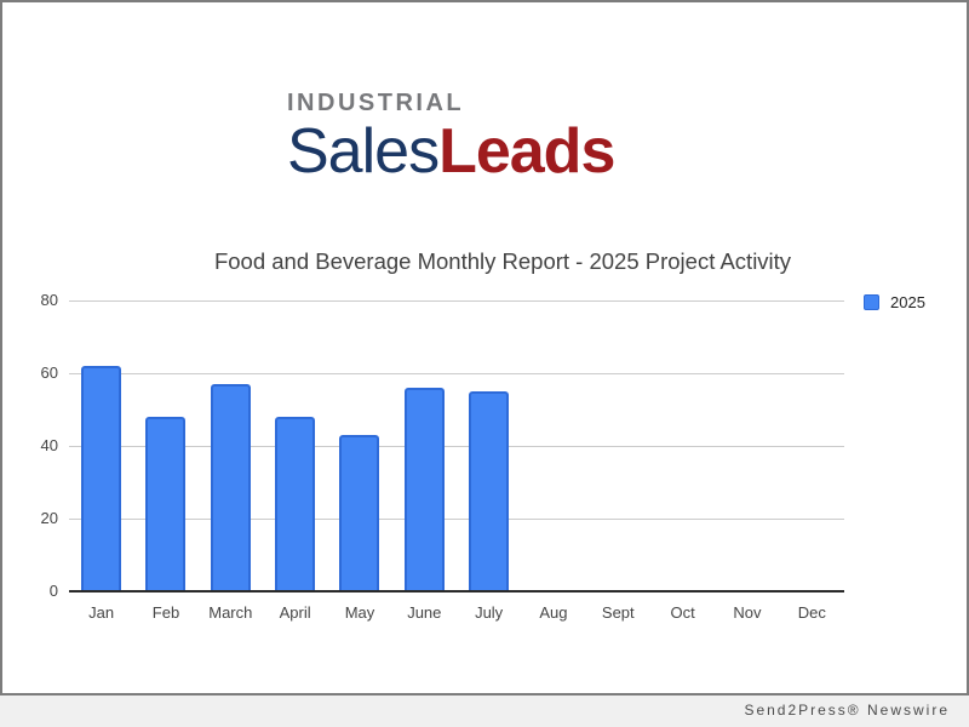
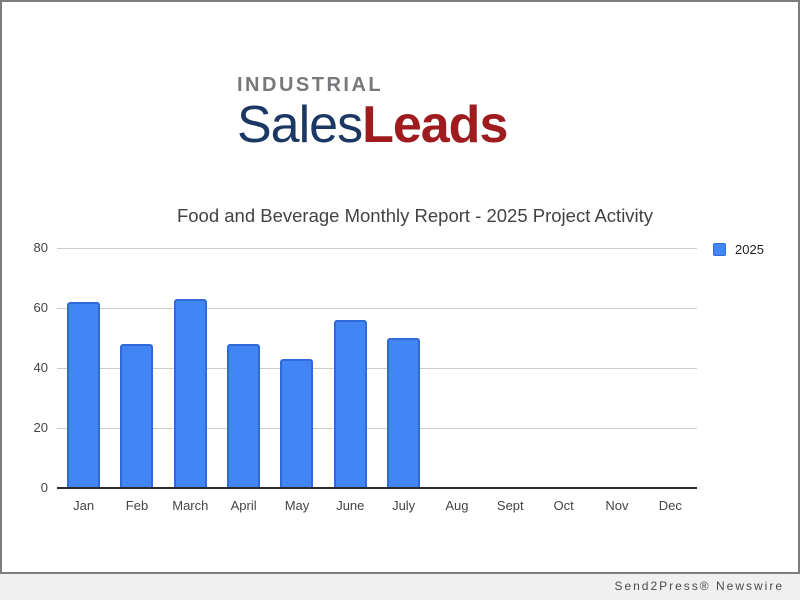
March: 57 -> 63
July: 55 -> 50
